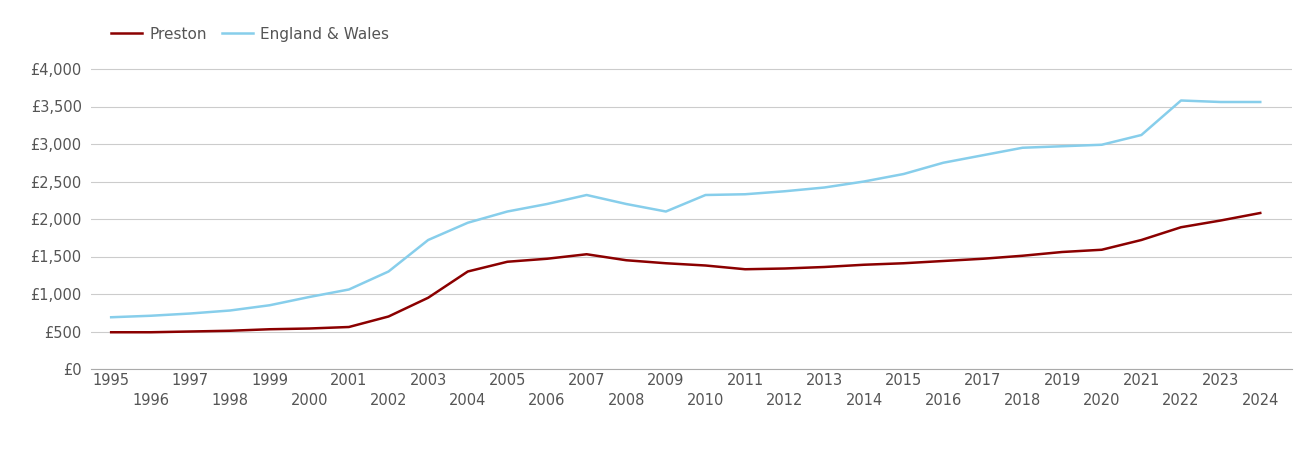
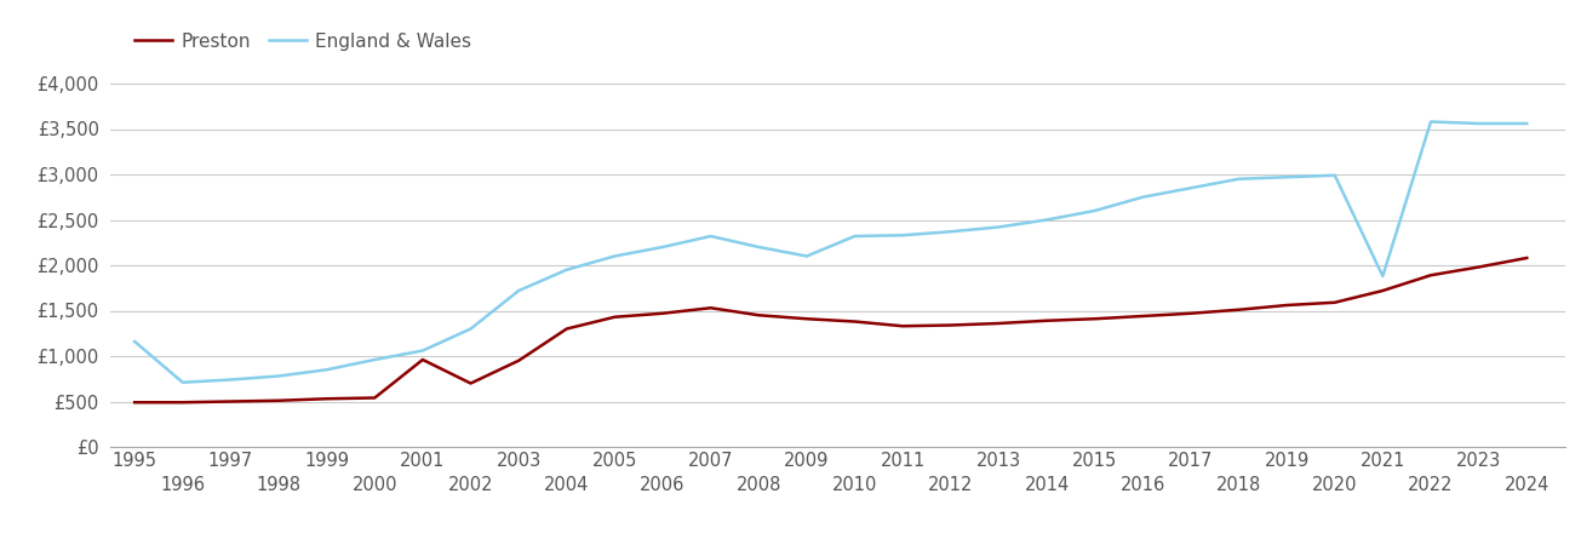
England & Wales/1995: £690 -> £1,160
Preston/2001: £560 -> £960
England & Wales/2021: £3,120 -> £1,880
